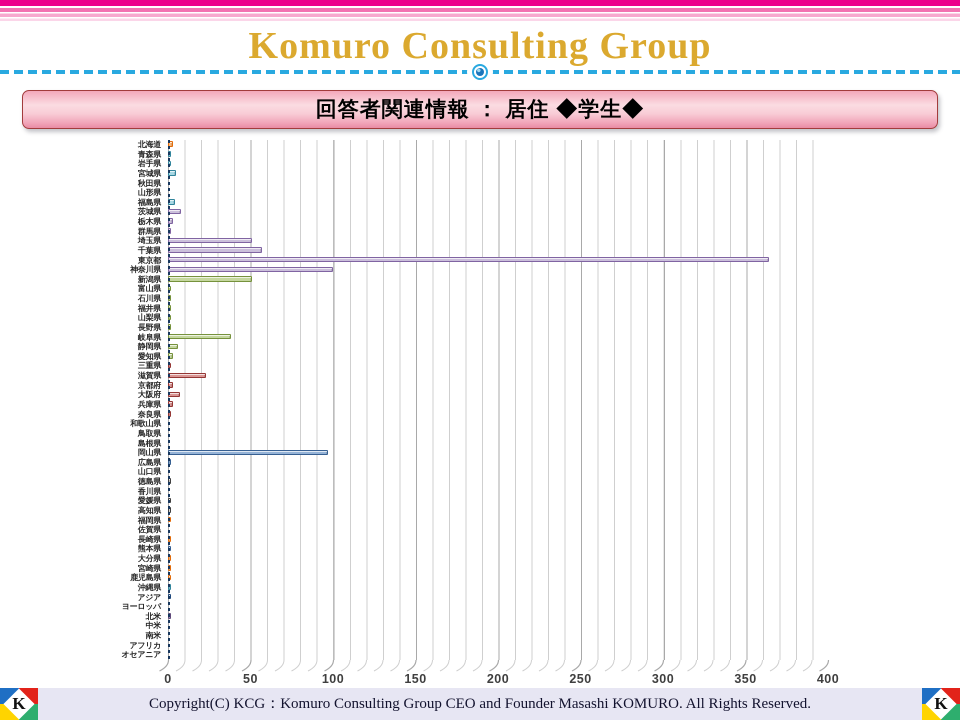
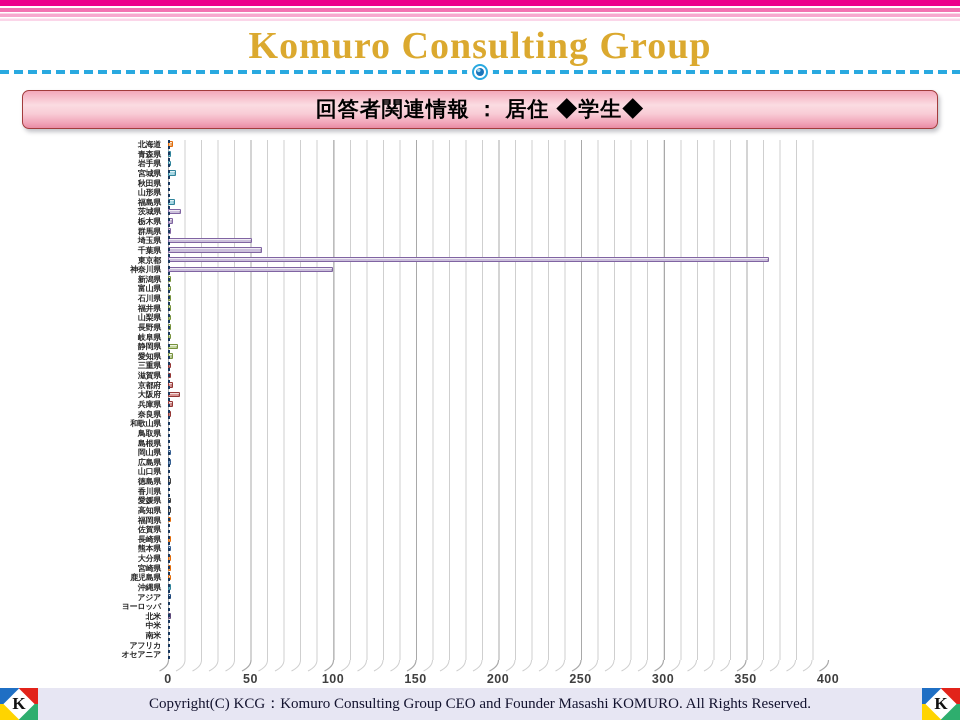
新潟県: 51 -> 2
岐阜県: 38 -> 2
滋賀県: 23 -> 1
岡山県: 97 -> 2
